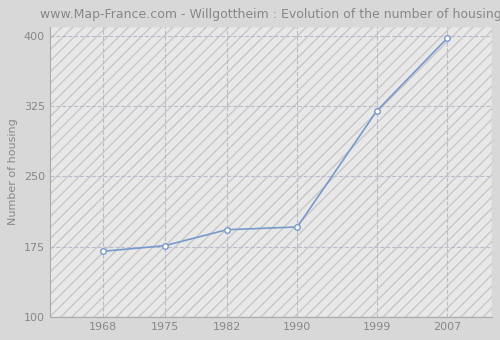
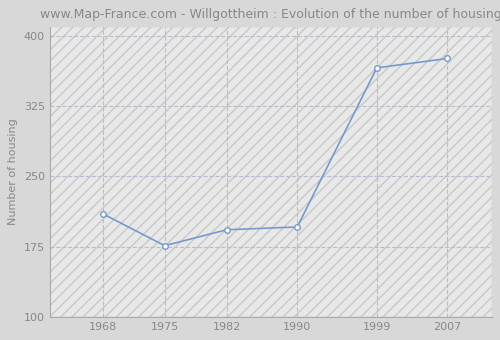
1968: 170 -> 210
1999: 320 -> 366
2007: 398 -> 376
